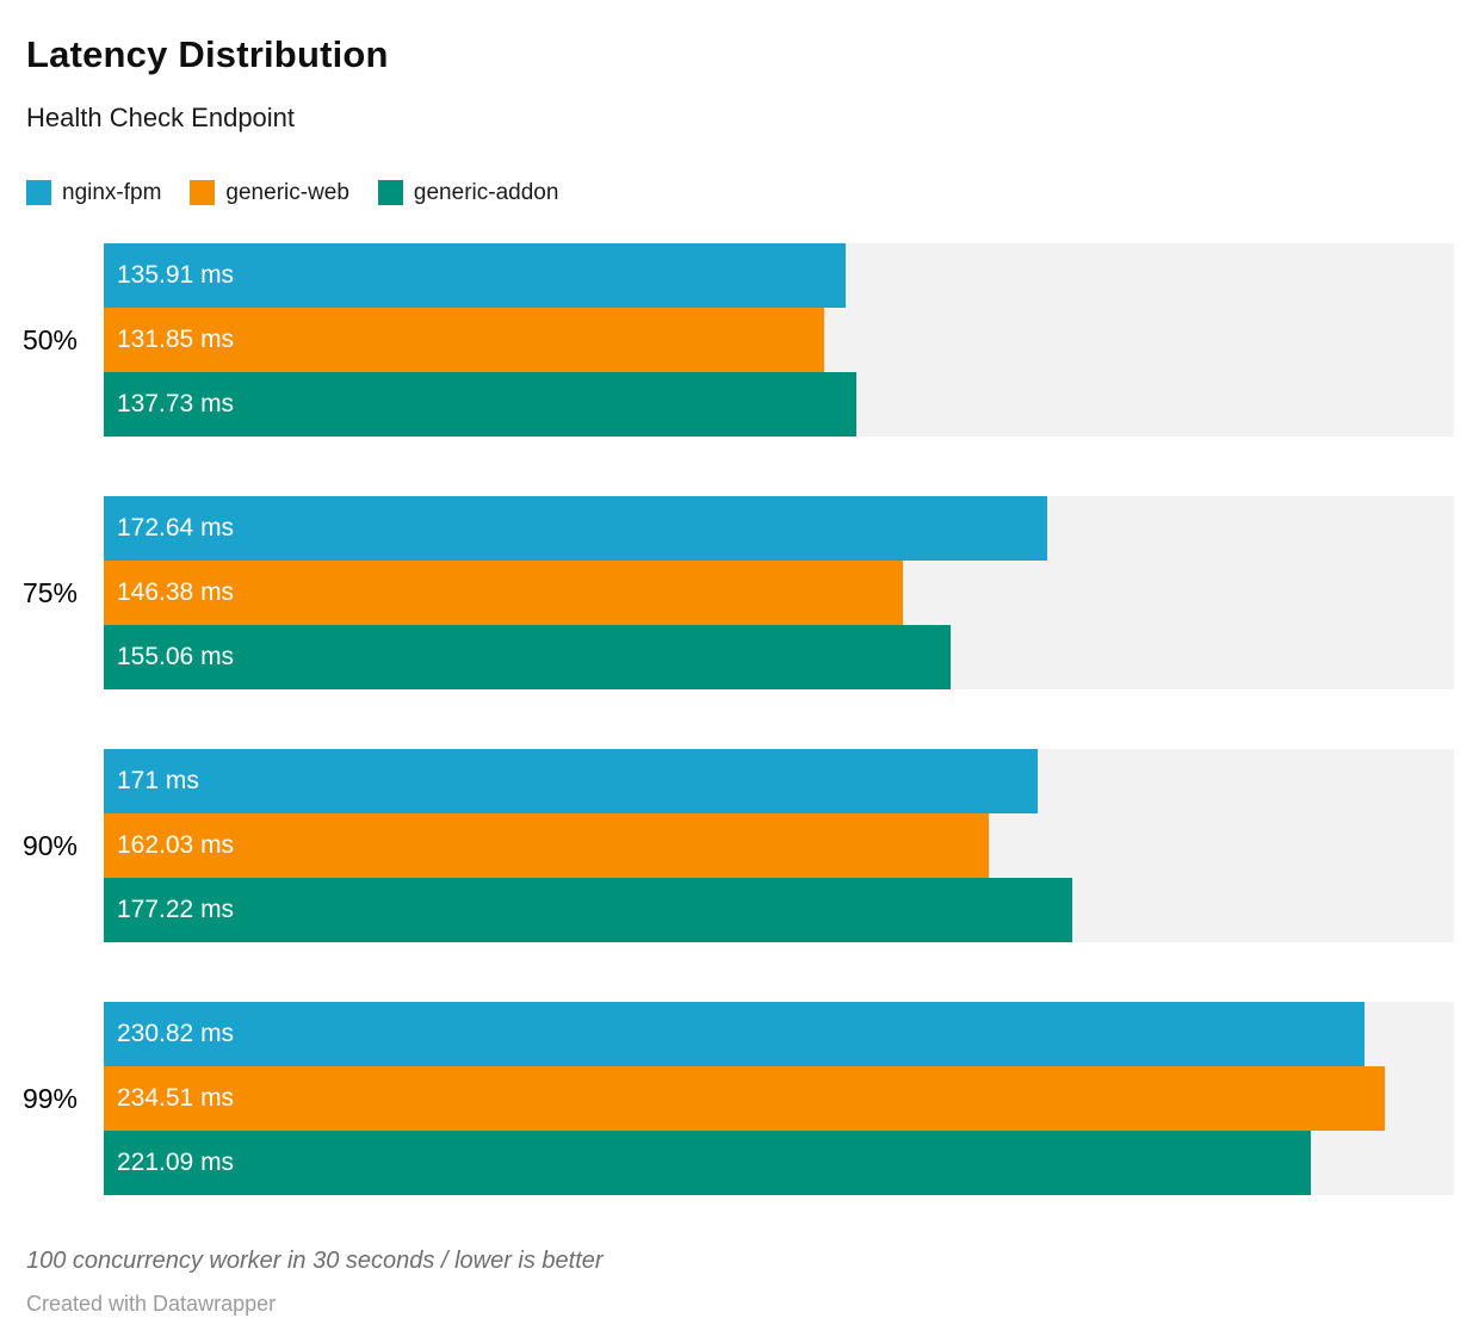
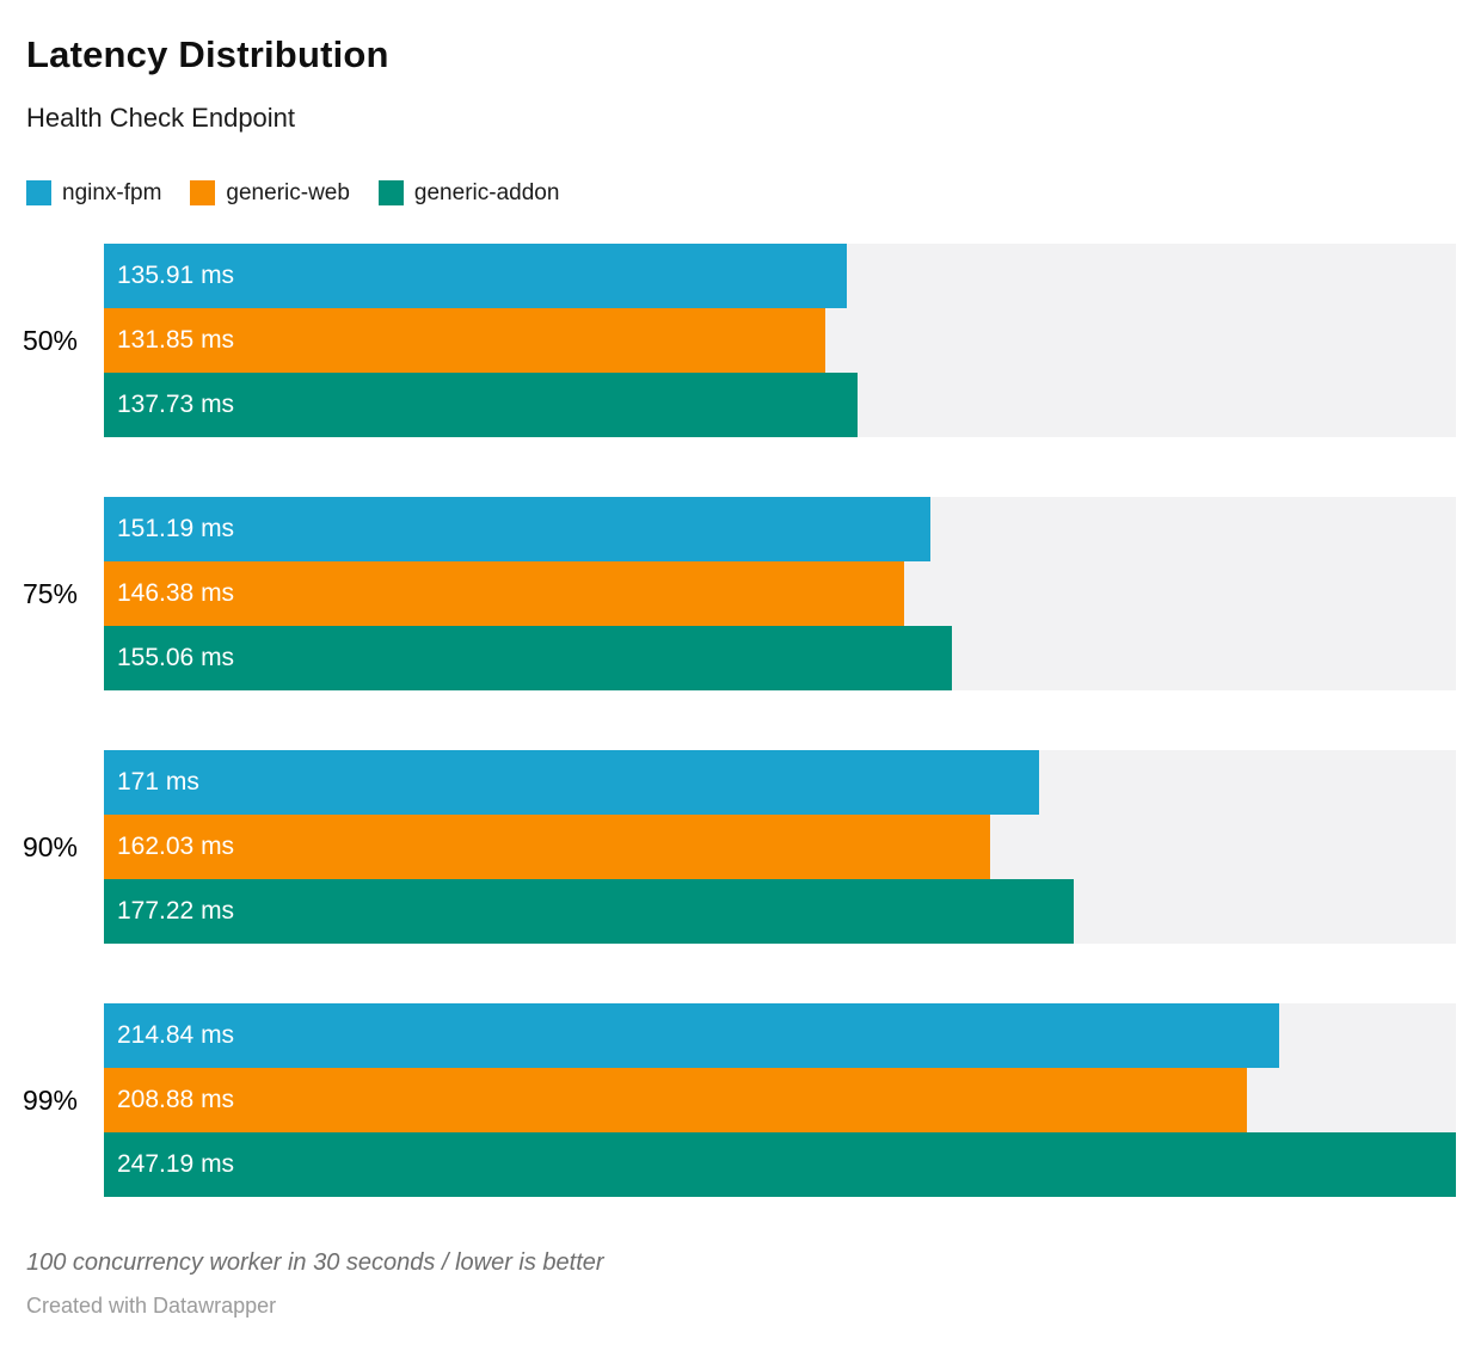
nginx-fpm/75%: 172.64 -> 151.19
nginx-fpm/99%: 230.82 -> 214.84
generic-web/99%: 234.51 -> 208.88
generic-addon/99%: 221.09 -> 247.19
